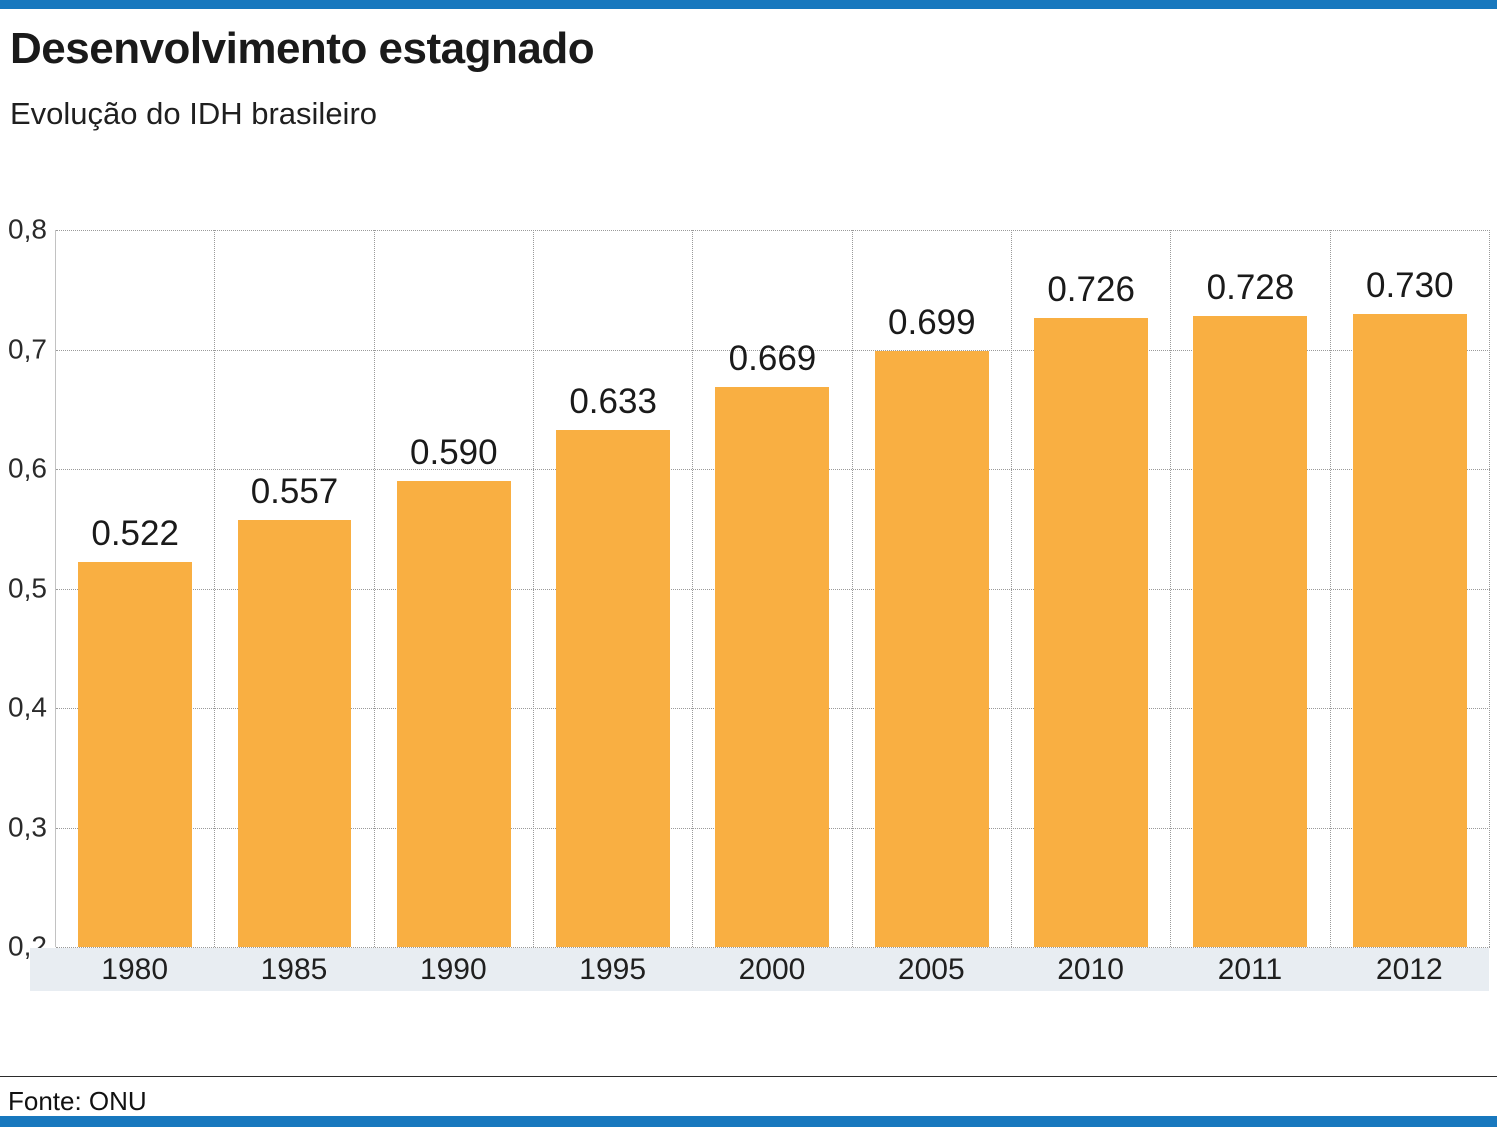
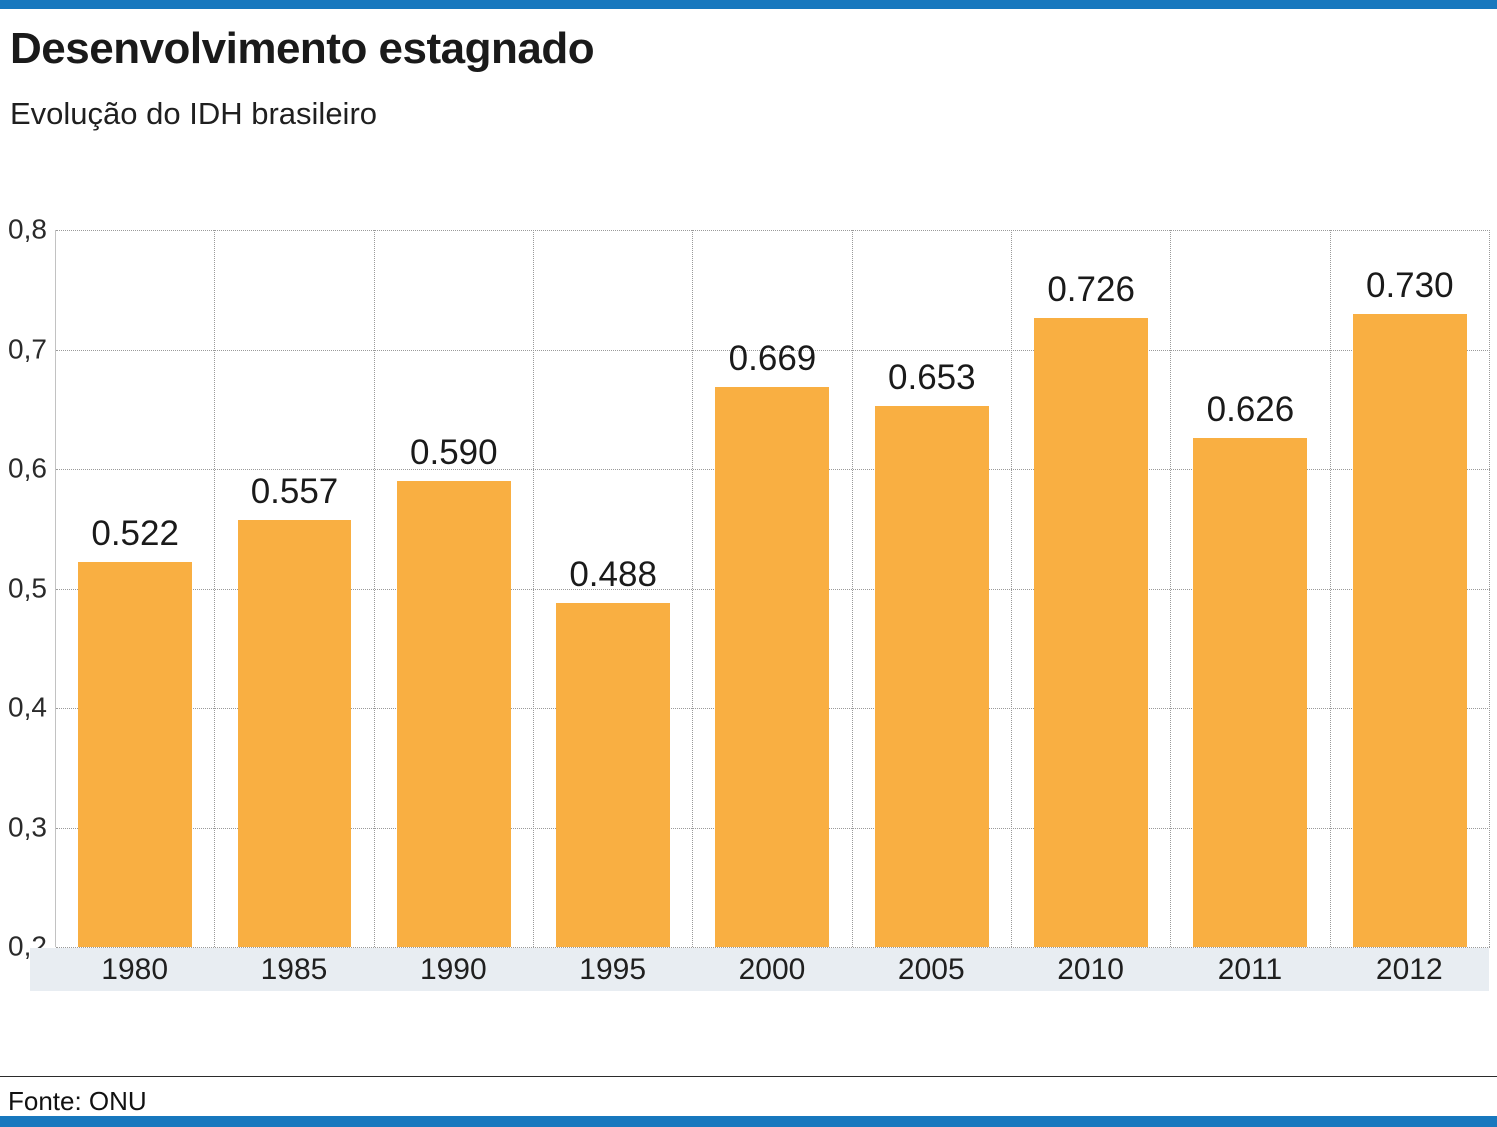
1995: 0.633 -> 0.488
2005: 0.699 -> 0.653
2011: 0.728 -> 0.626
